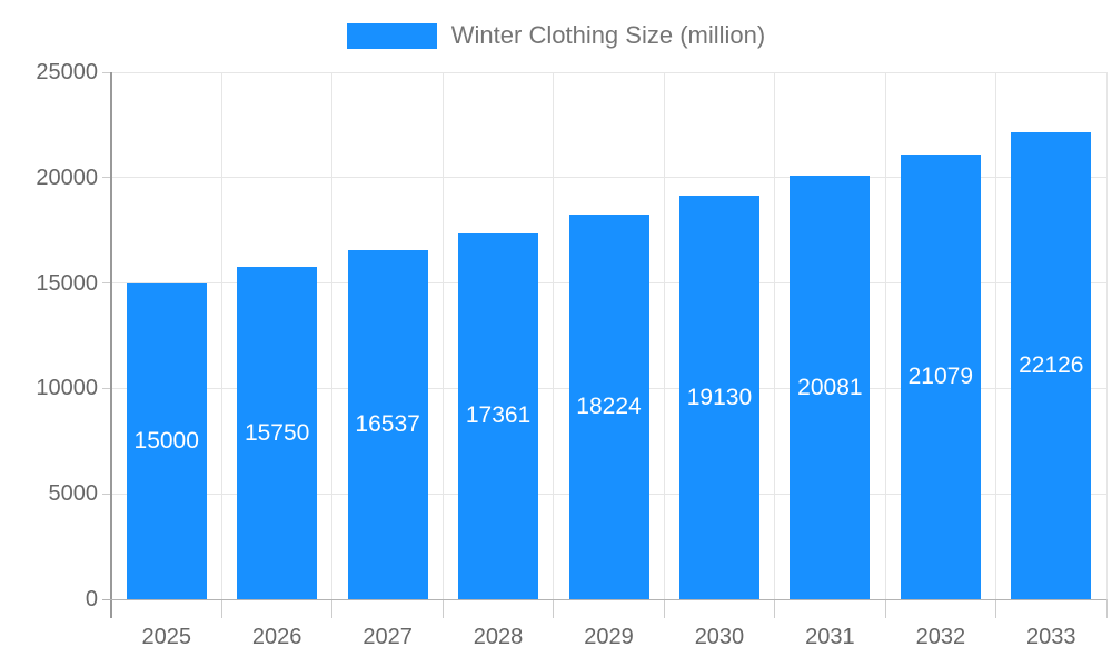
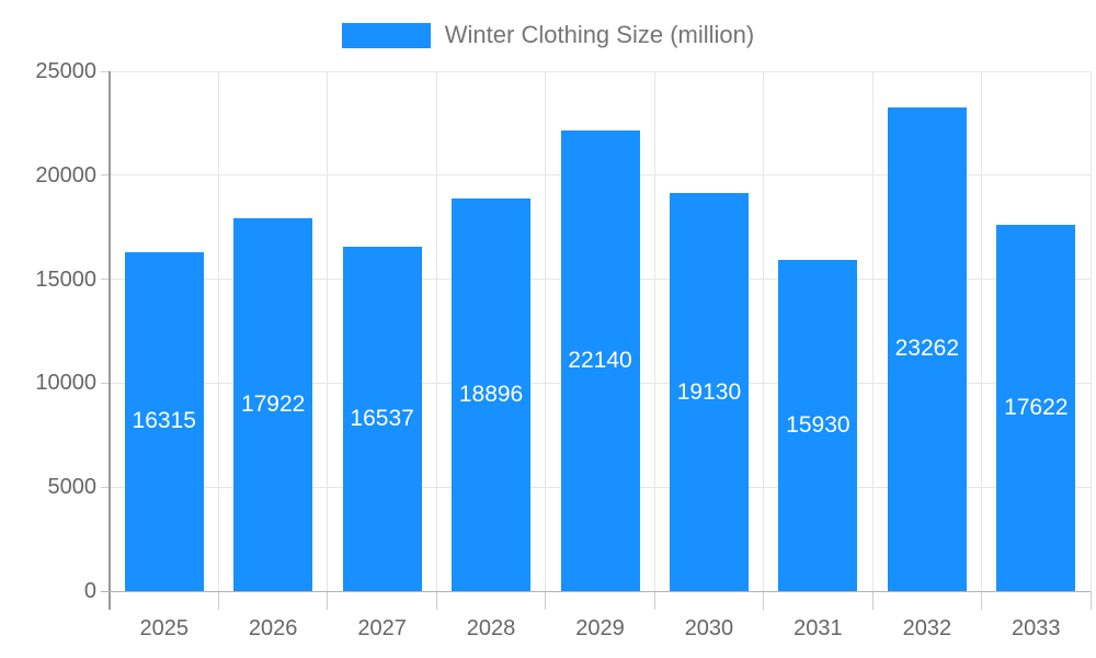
2025: 15000 -> 16315
2026: 15750 -> 17922
2028: 17361 -> 18896
2029: 18224 -> 22140
2031: 20081 -> 15930
2032: 21079 -> 23262
2033: 22126 -> 17622
